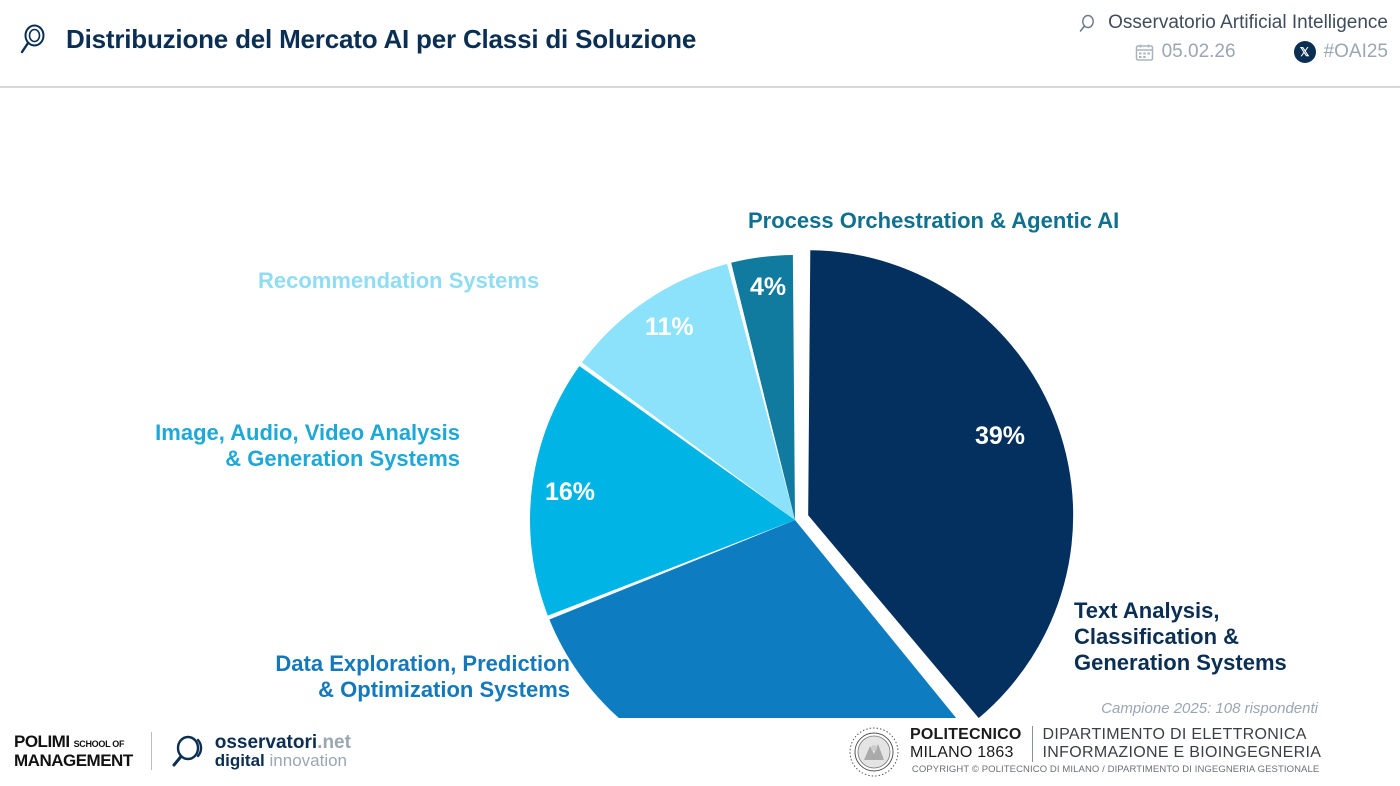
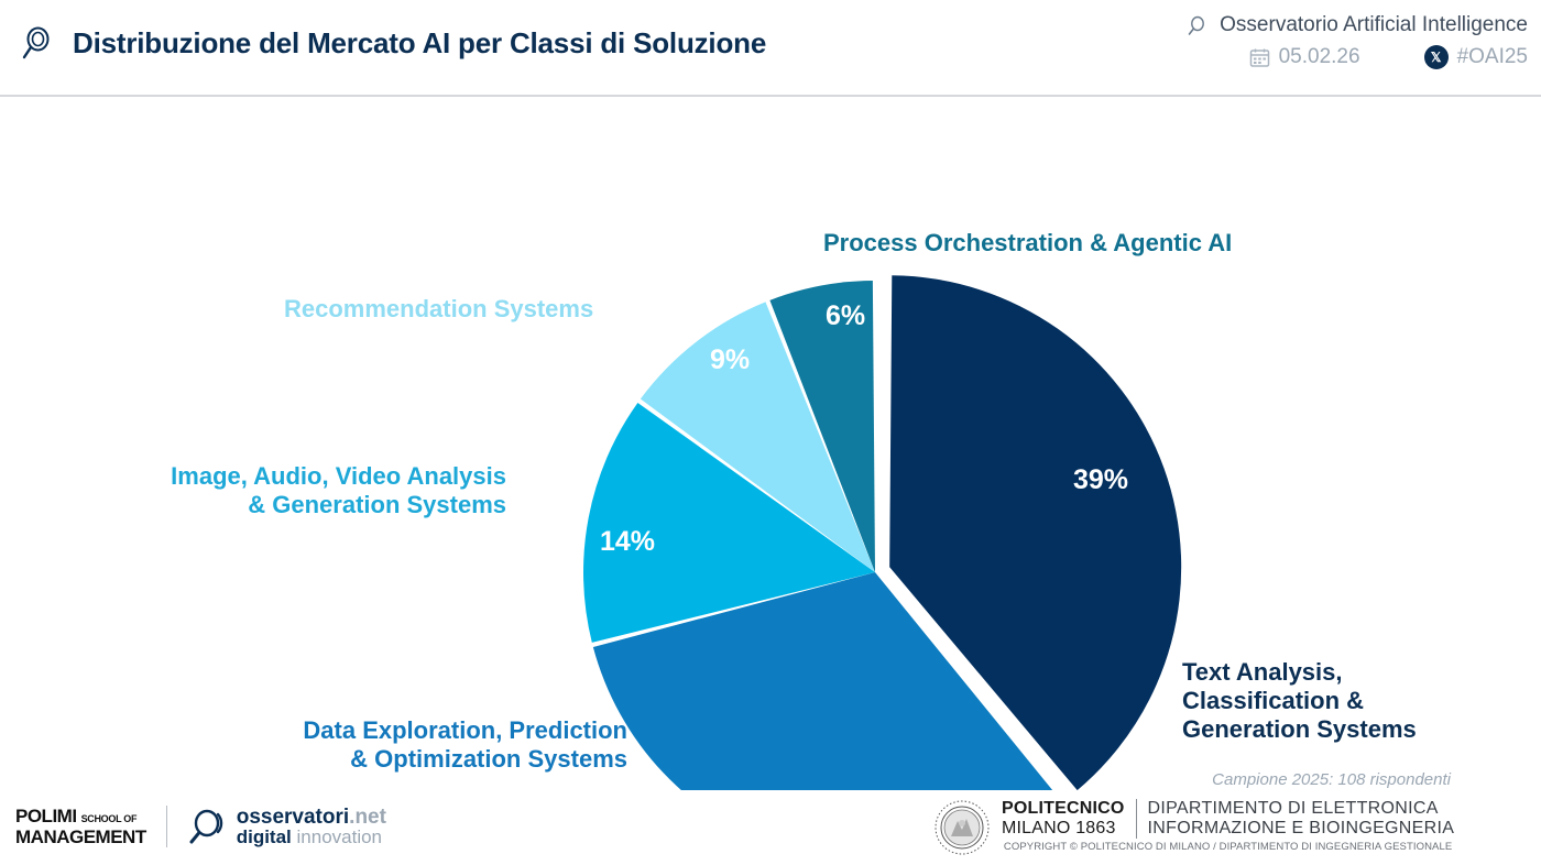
Data Exploration, Prediction & Optimization Systems: 30% -> 32%
Image, Audio, Video Analysis & Generation Systems: 16% -> 14%
Recommendation Systems: 11% -> 9%
Process Orchestration & Agentic AI: 4% -> 6%
